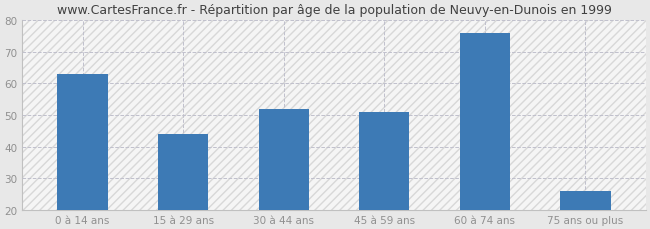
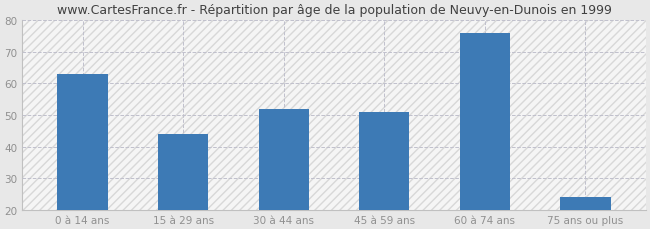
75 ans ou plus: 26 -> 24
